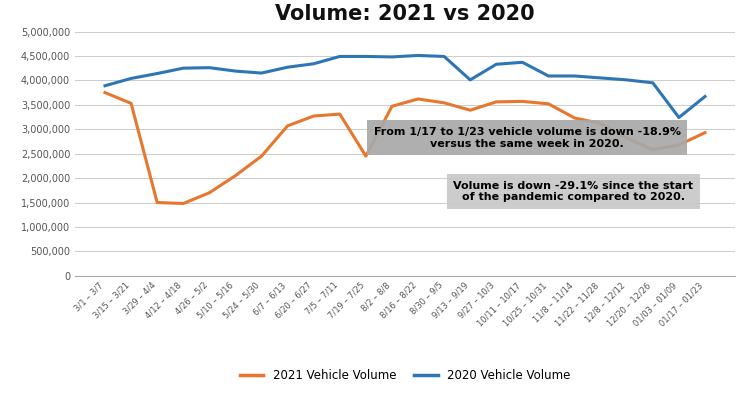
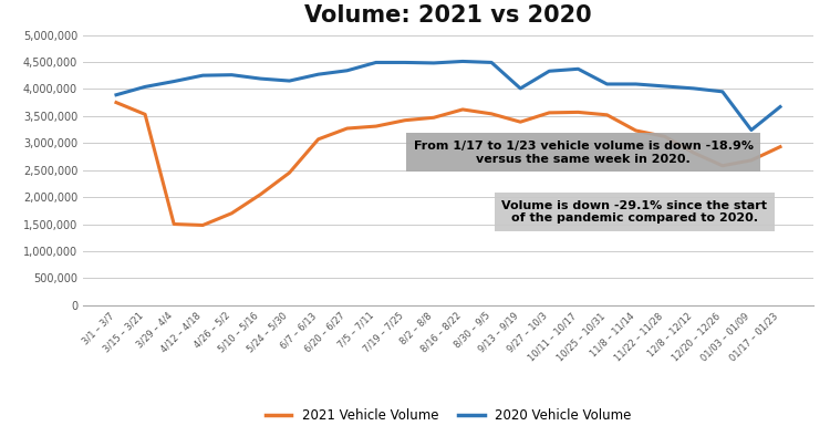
2021 Vehicle Volume/7/19 – 7/25: 2,450,000 -> 3,420,000
